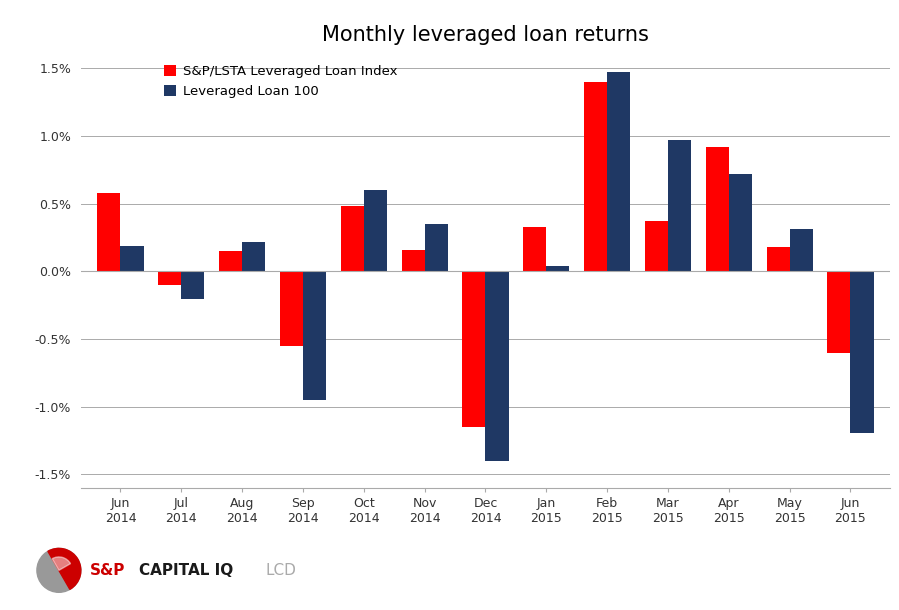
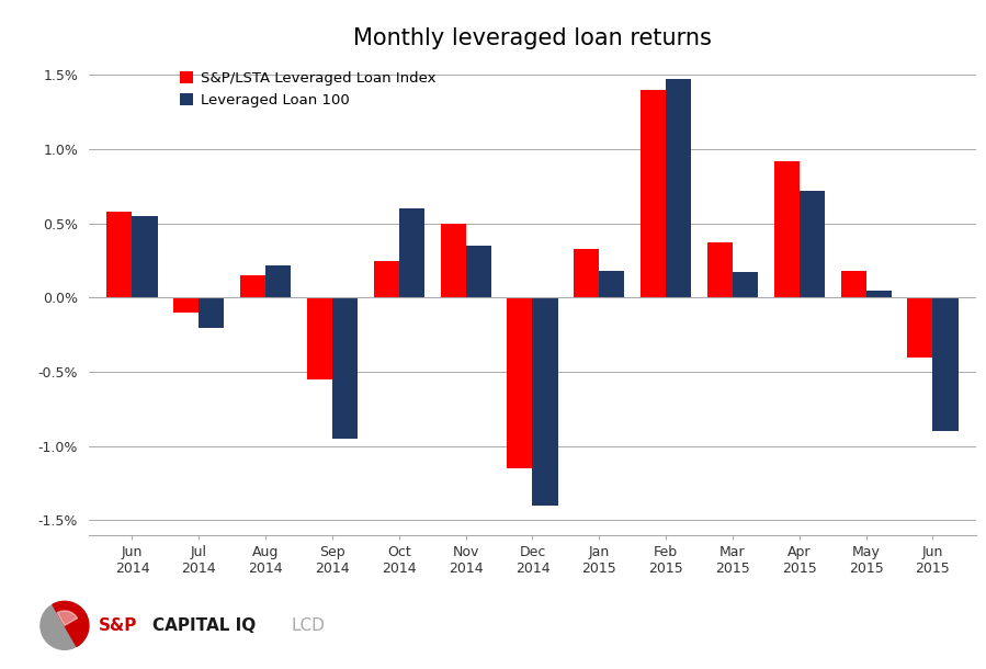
Leveraged Loan 100/Jun 2014: 0.19% -> 0.55%
S&P/LSTA Leveraged Loan Index/Oct 2014: 0.48% -> 0.25%
S&P/LSTA Leveraged Loan Index/Nov 2014: 0.16% -> 0.50%
Leveraged Loan 100/Jan 2015: 0.04% -> 0.18%
Leveraged Loan 100/Mar 2015: 0.97% -> 0.17%
Leveraged Loan 100/May 2015: 0.31% -> 0.05%
S&P/LSTA Leveraged Loan Index/Jun 2015: -0.60% -> -0.40%
Leveraged Loan 100/Jun 2015: -1.19% -> -0.90%
